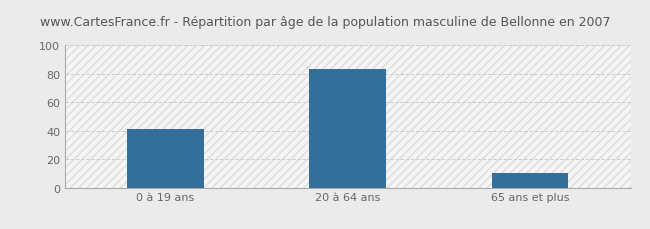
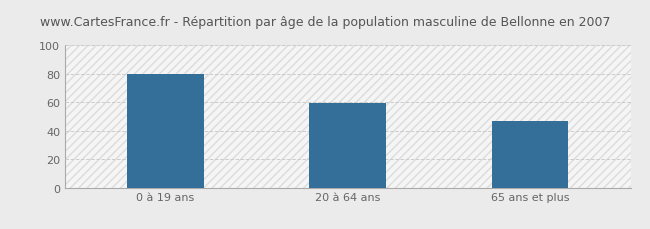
0 à 19 ans: 41 -> 80
20 à 64 ans: 83 -> 59
65 ans et plus: 10 -> 47
